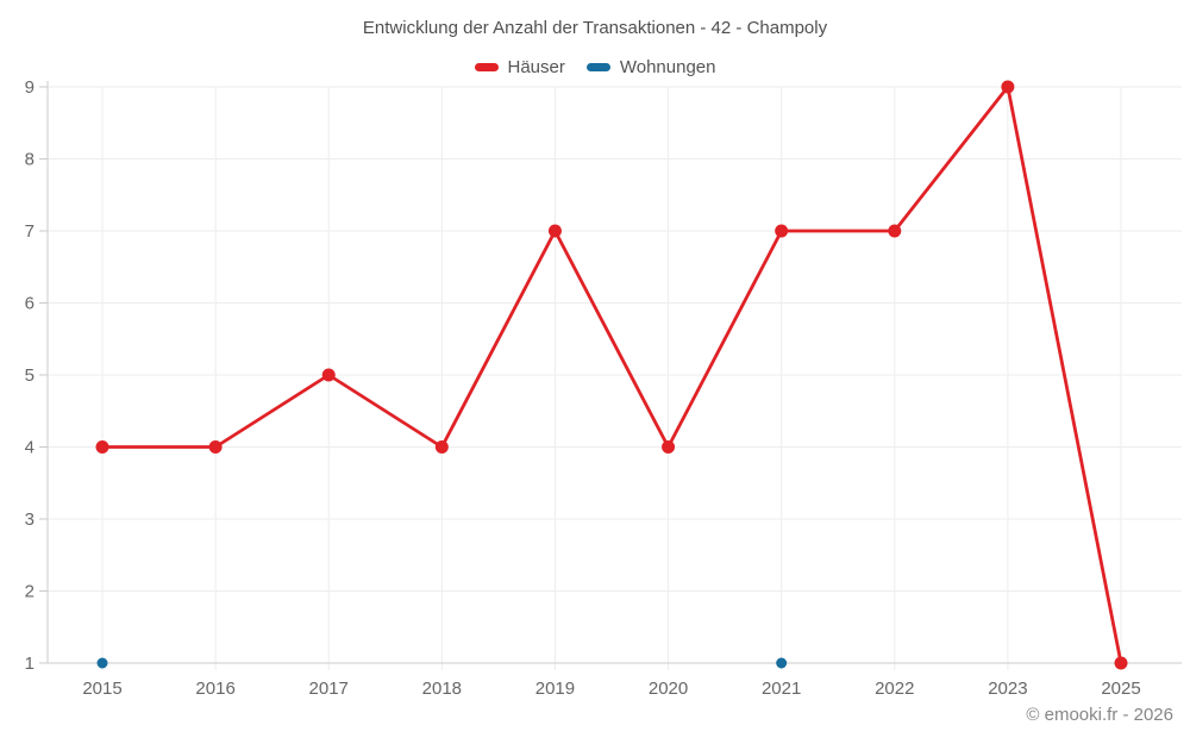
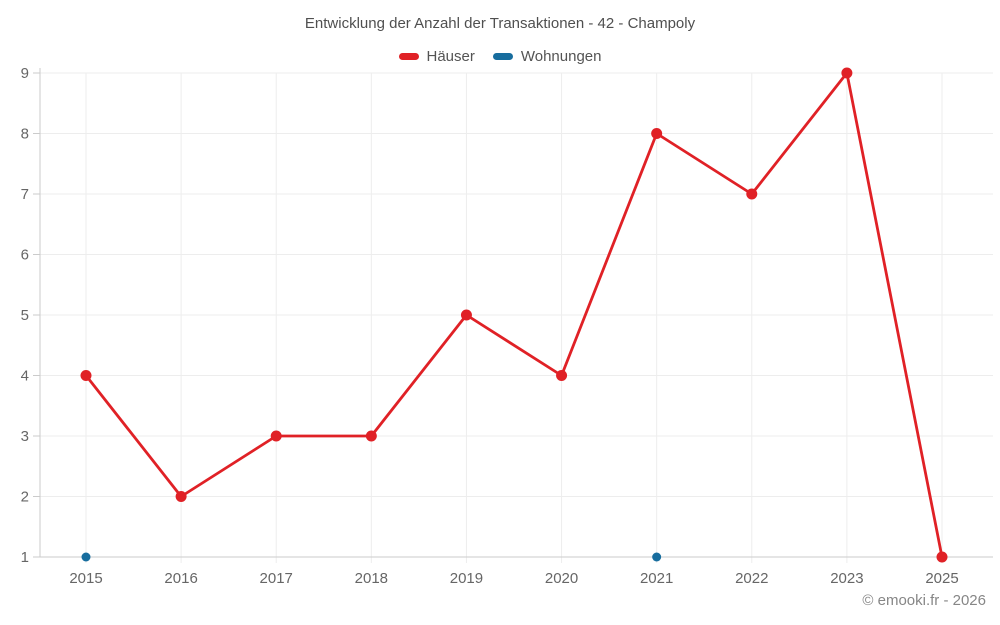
Häuser/2016: 4 -> 2
Häuser/2017: 5 -> 3
Häuser/2018: 4 -> 3
Häuser/2019: 7 -> 5
Häuser/2021: 7 -> 8
